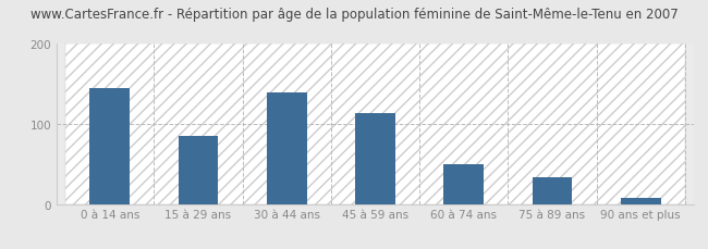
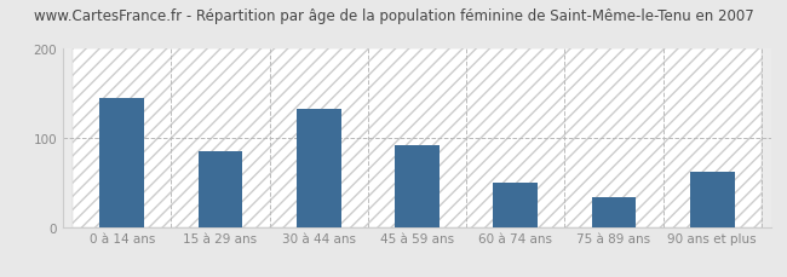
30 à 44 ans: 140 -> 132
45 à 59 ans: 113 -> 92
90 ans et plus: 8 -> 62
